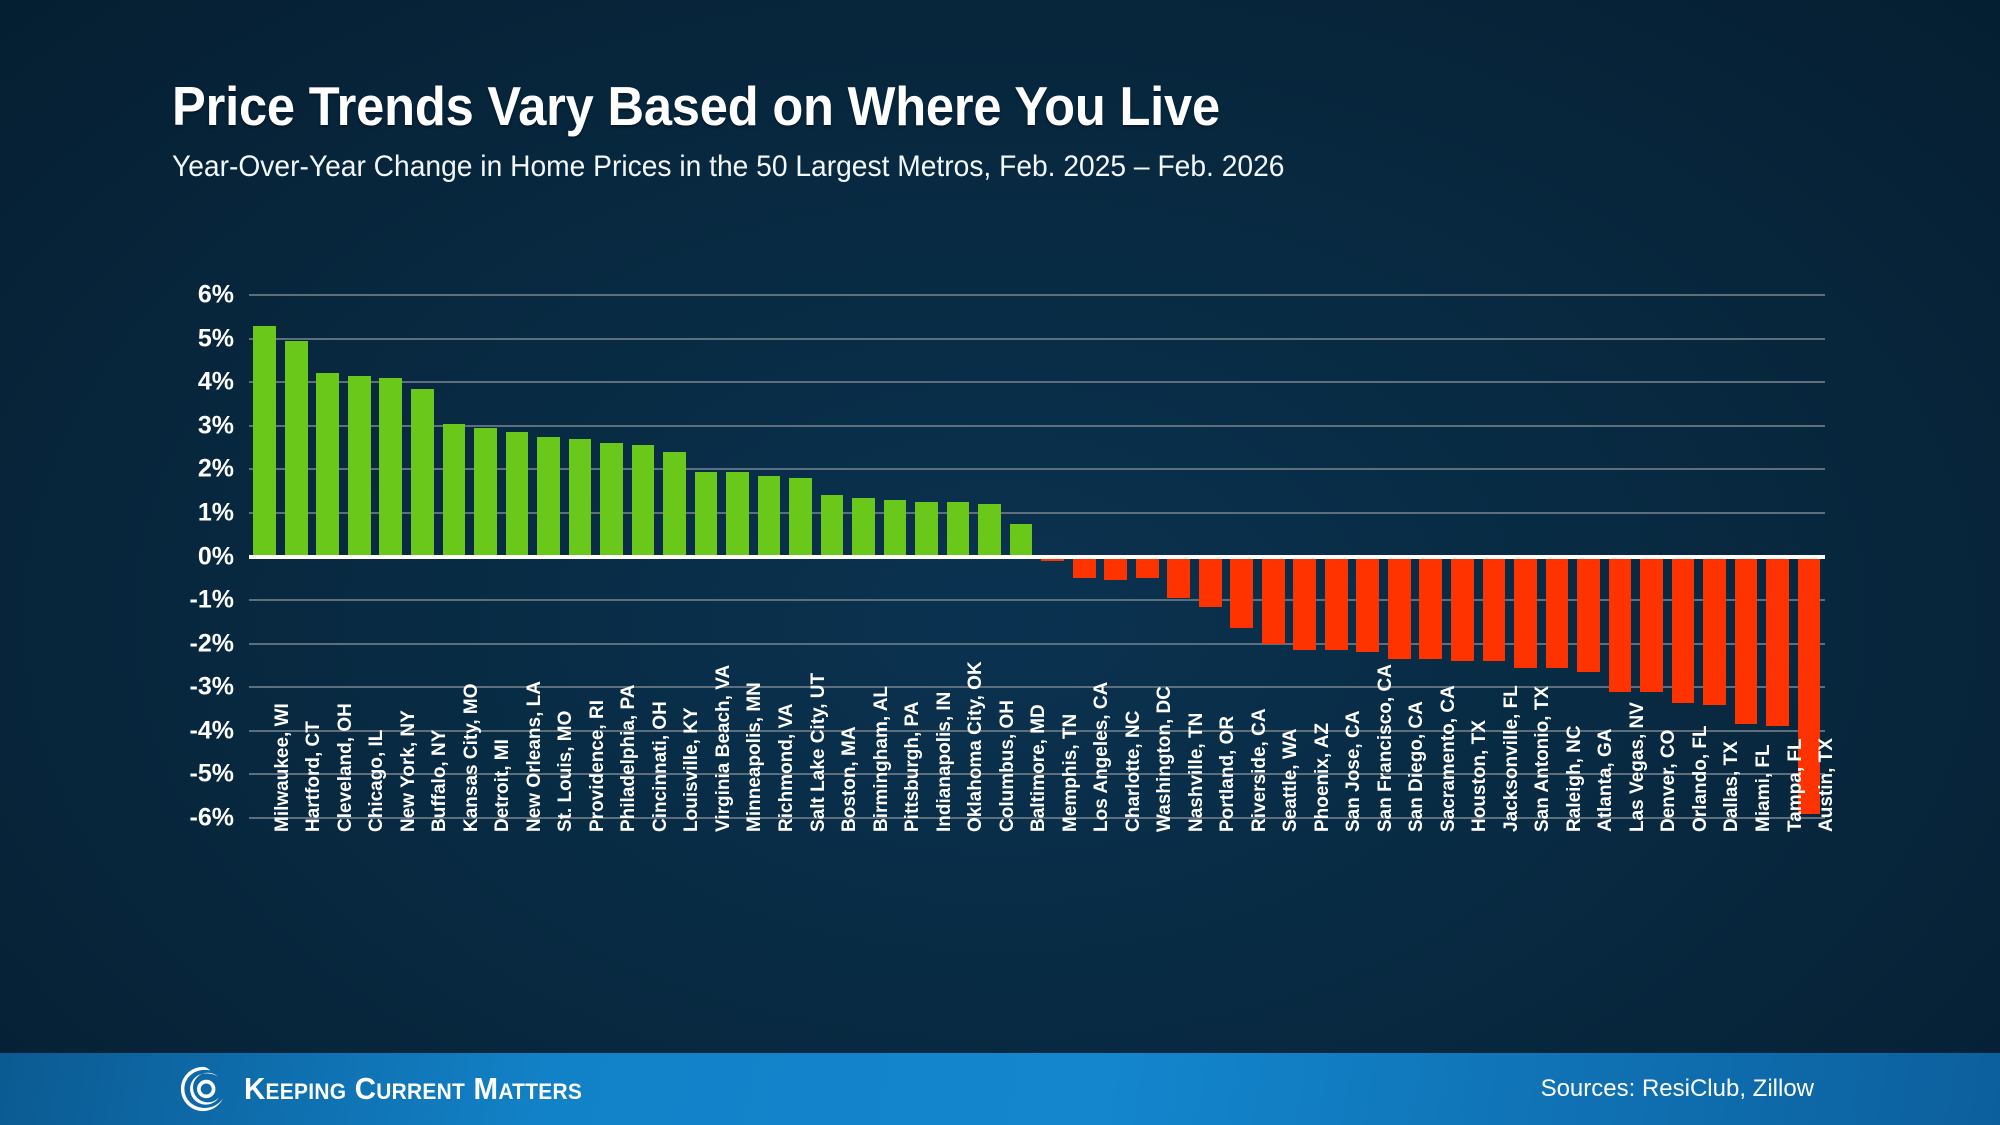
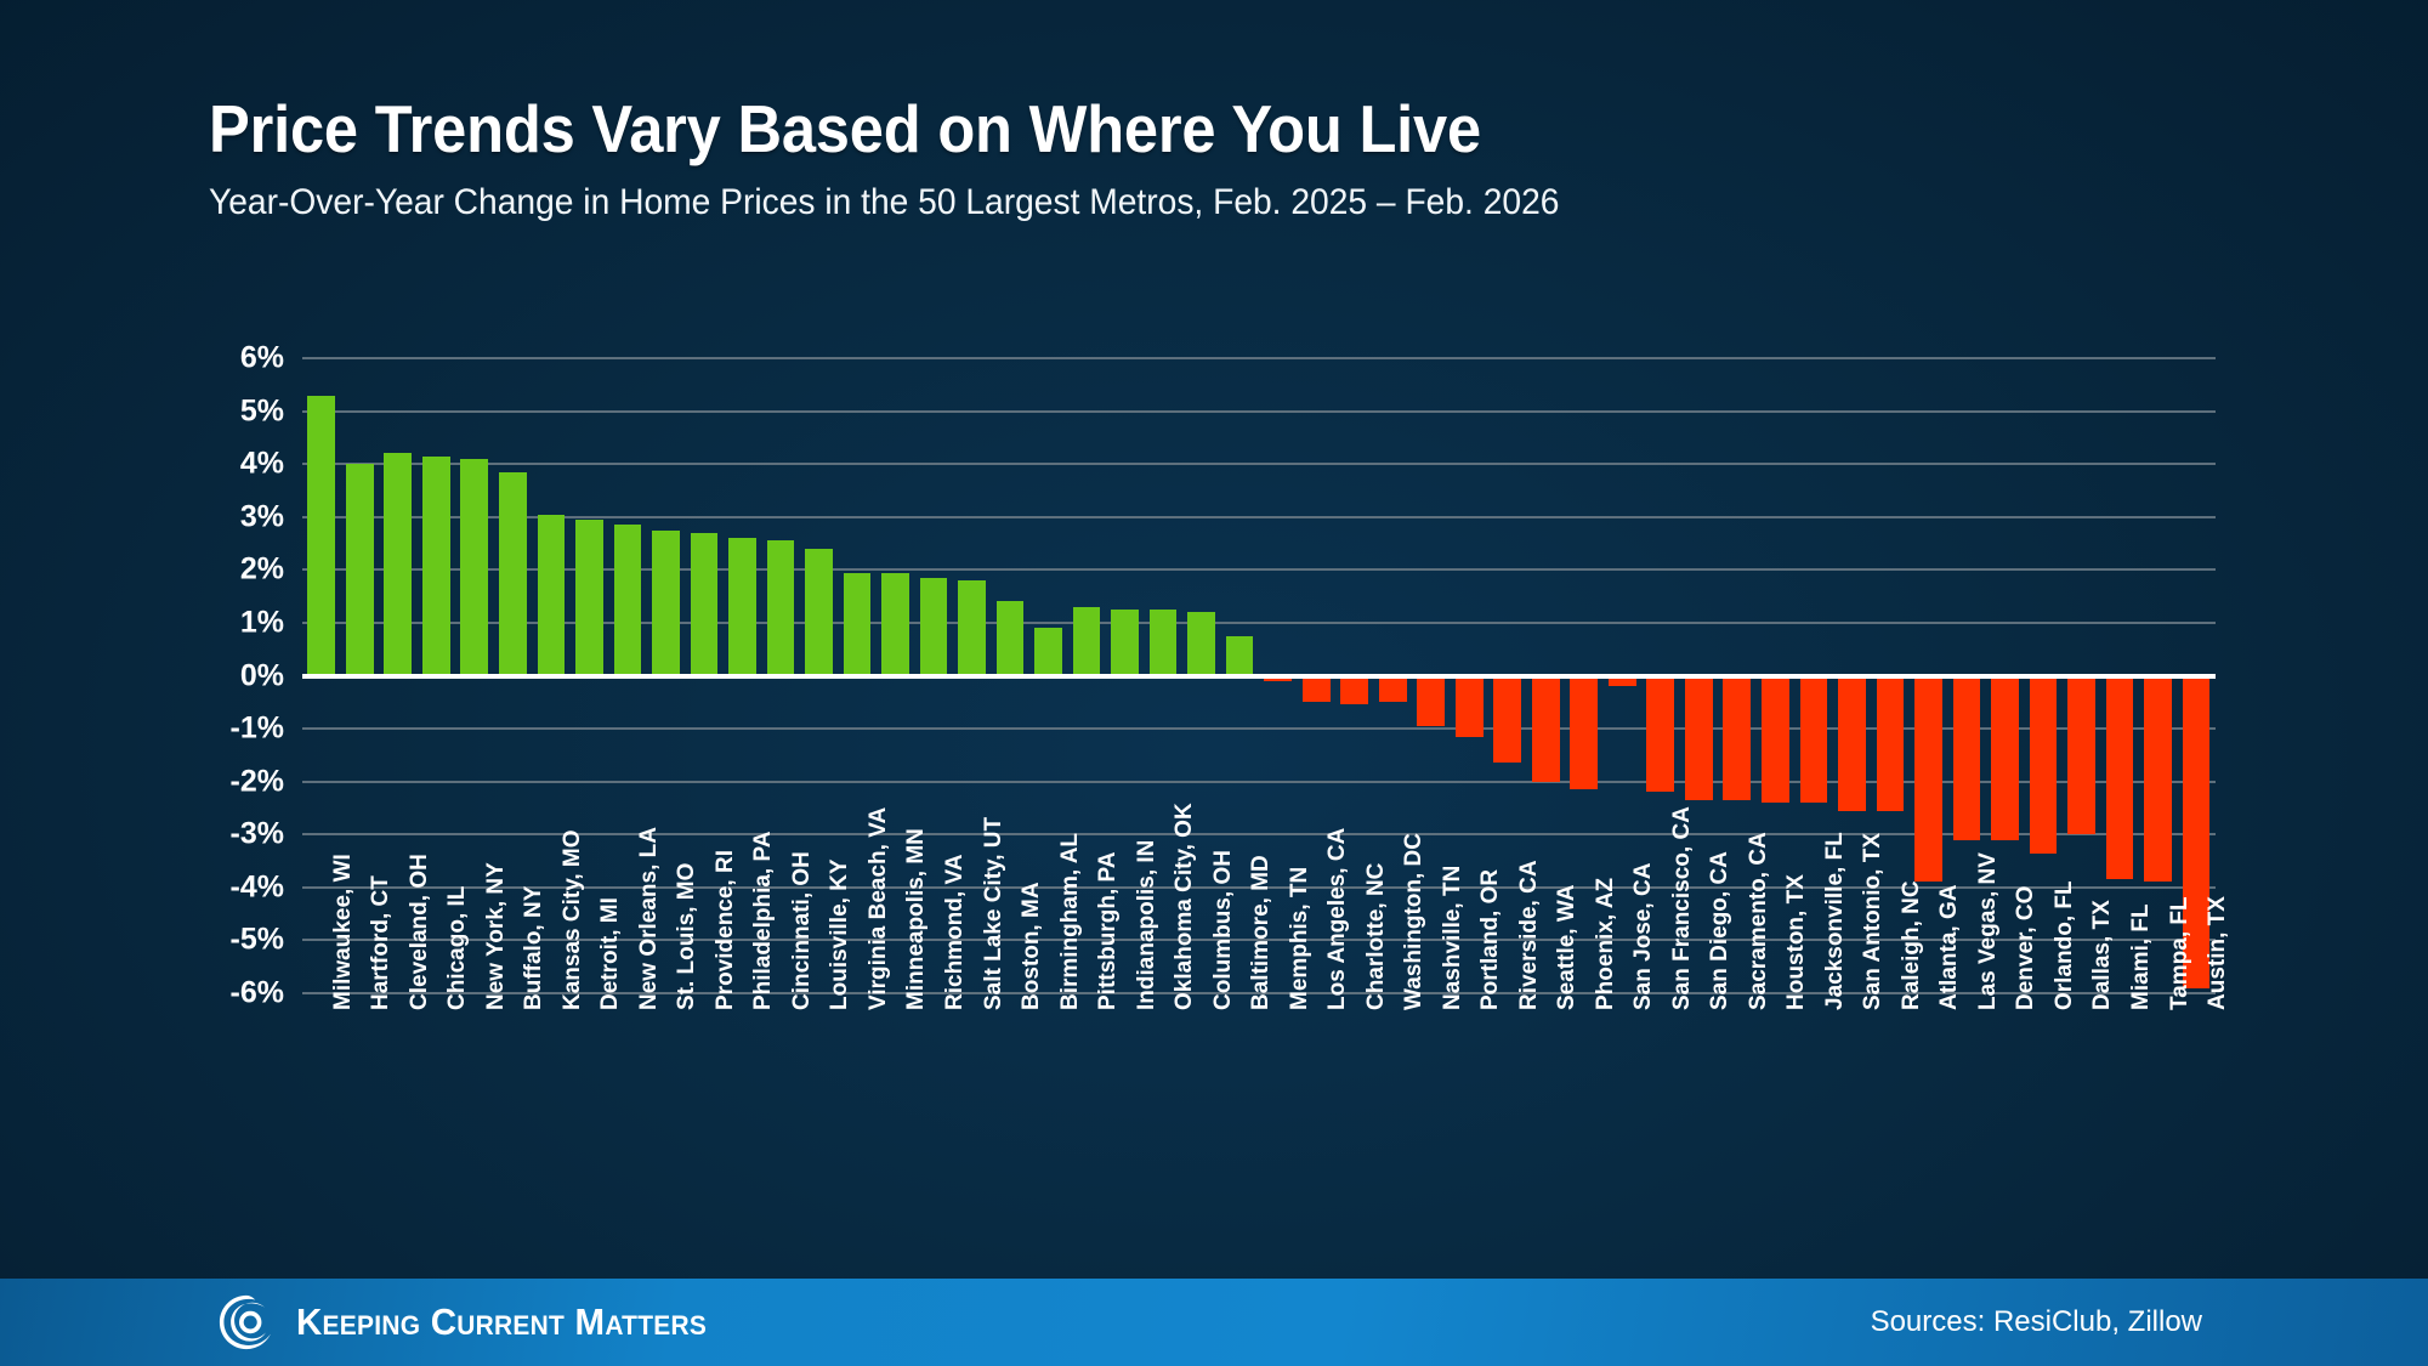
Hartford, CT: 5.0% -> 4.0%
Birmingham, AL: 1.4% -> 0.9%
San Jose, CA: -2.1% -> -0.2%
Atlanta, GA: -2.6% -> -3.9%
Dallas, TX: -3.4% -> -3.0%
